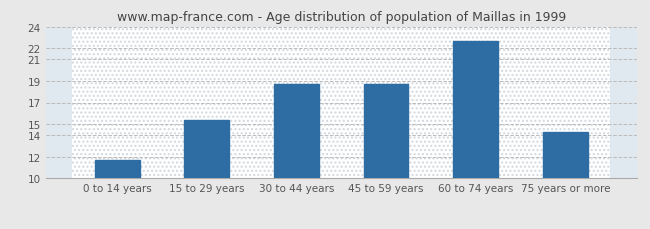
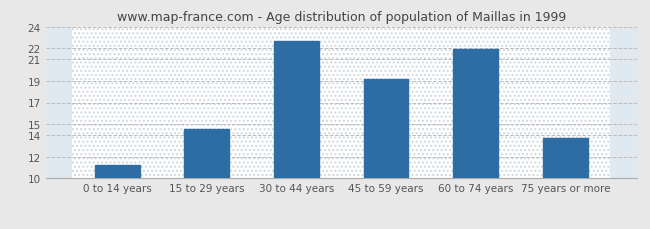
0 to 14 years: 11.7 -> 11.2
15 to 29 years: 15.4 -> 14.6
30 to 44 years: 18.7 -> 22.7
45 to 59 years: 18.7 -> 19.2
60 to 74 years: 22.7 -> 21.9
75 years or more: 14.3 -> 13.7
